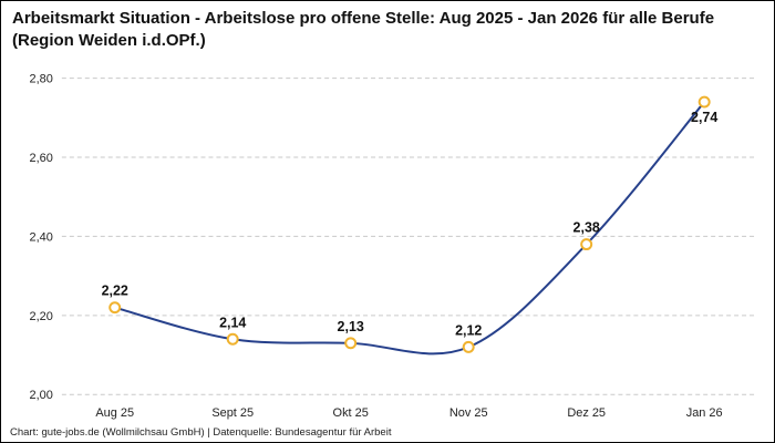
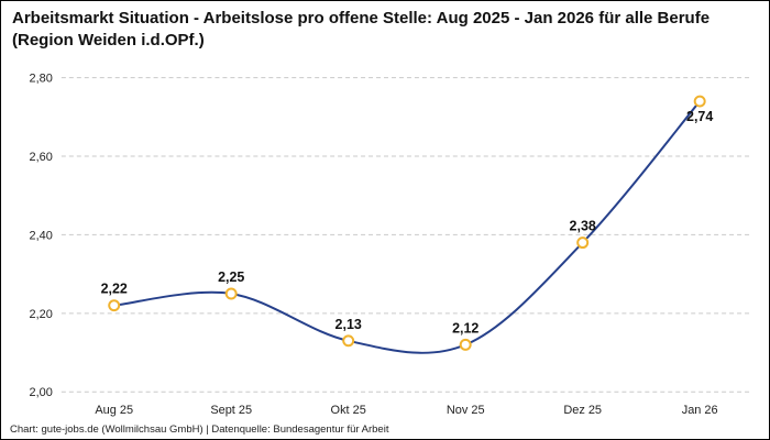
Sept 25: 2,14 -> 2,25
